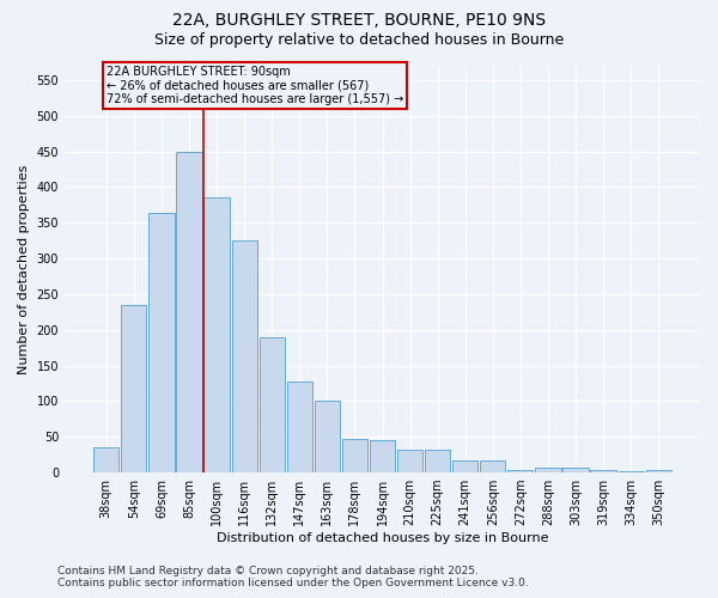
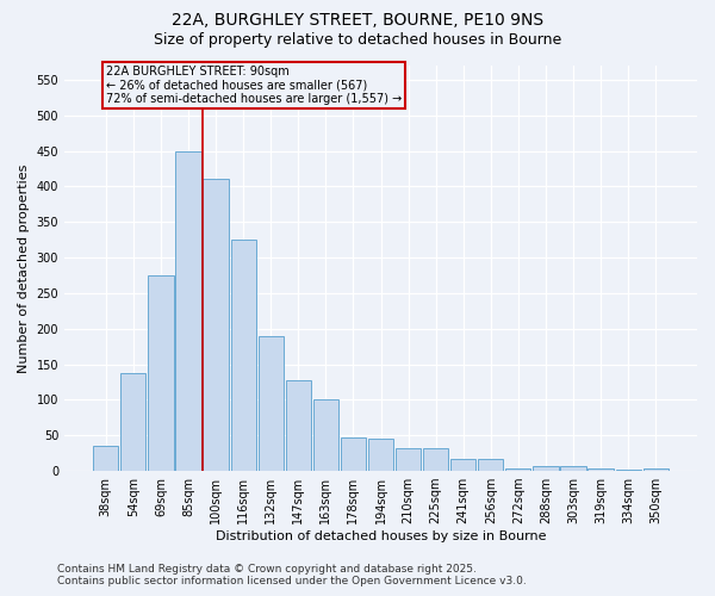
54sqm: 234 -> 137
69sqm: 364 -> 275
100sqm: 386 -> 410
